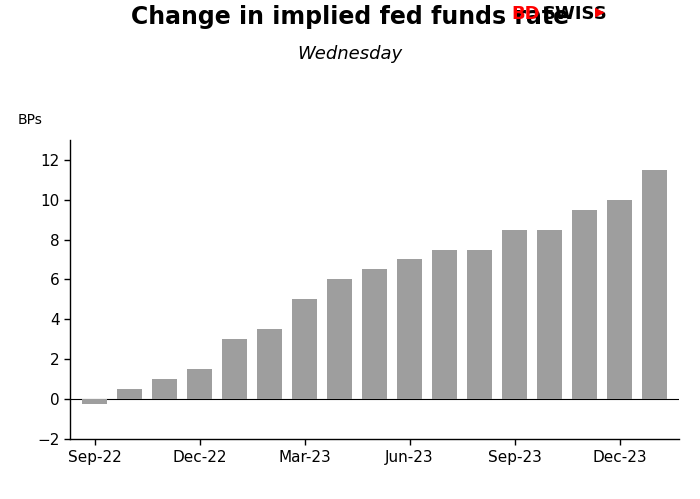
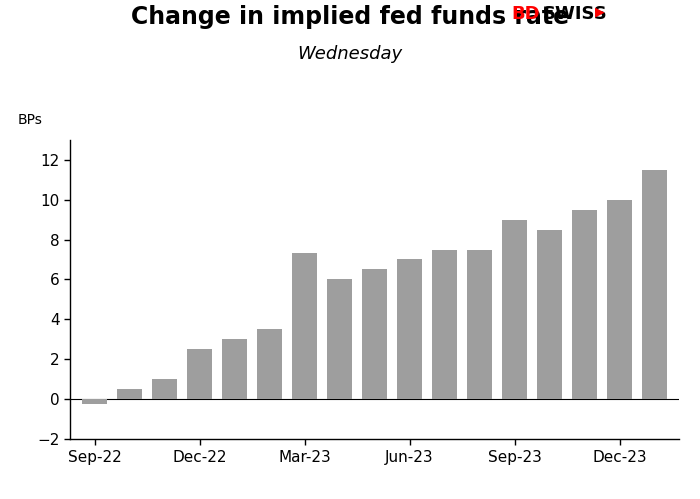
Dec-22: 1.5 -> 2.5
Mar-23: 5.0 -> 7.3
Sep-23: 8.5 -> 9.0
